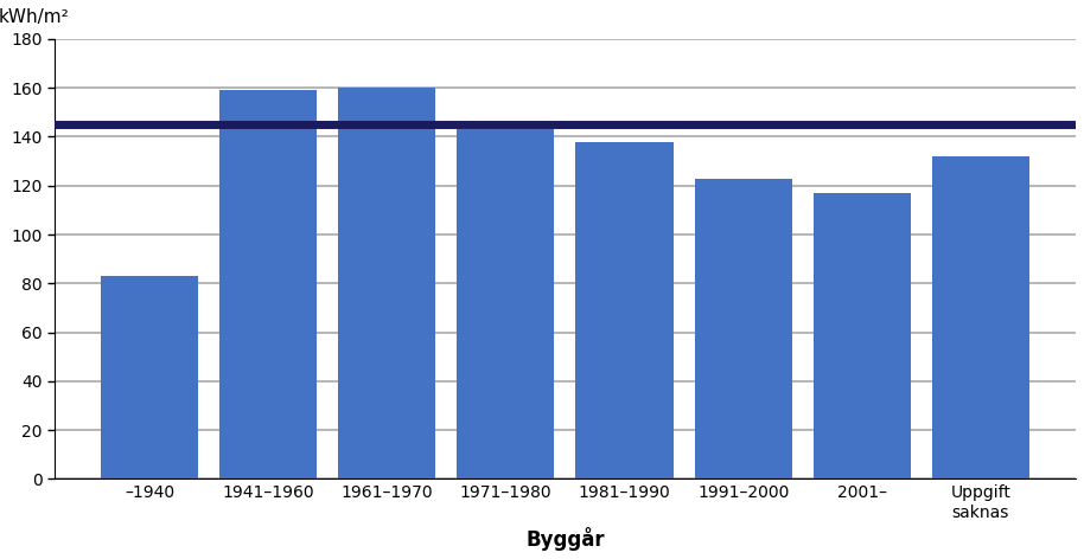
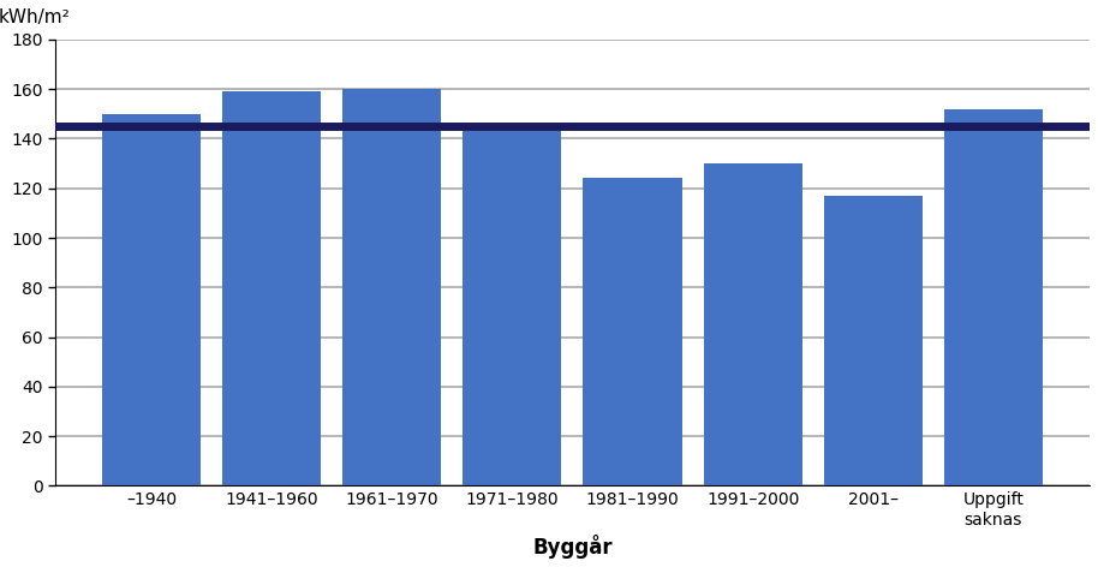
–1940: 83 -> 150
1981–1990: 138 -> 124
1991–2000: 123 -> 130
Uppgift saknas: 132 -> 152
